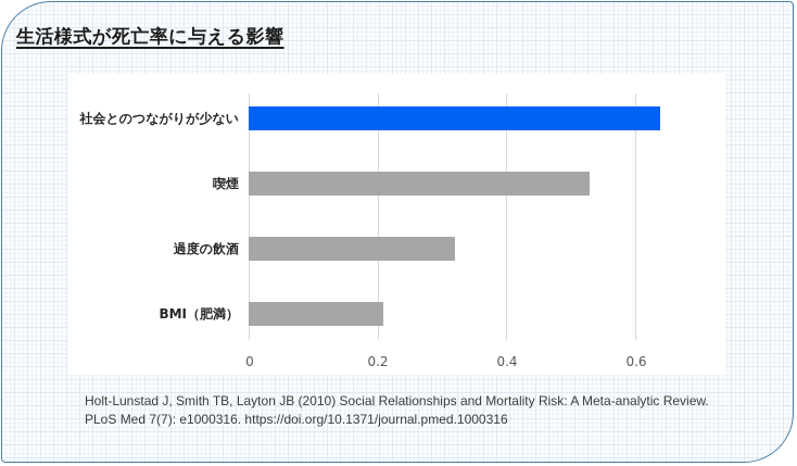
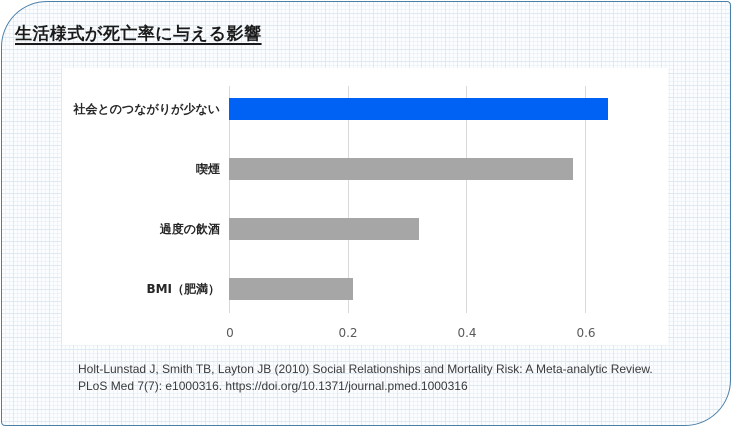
喫煙: 0.53 -> 0.58
